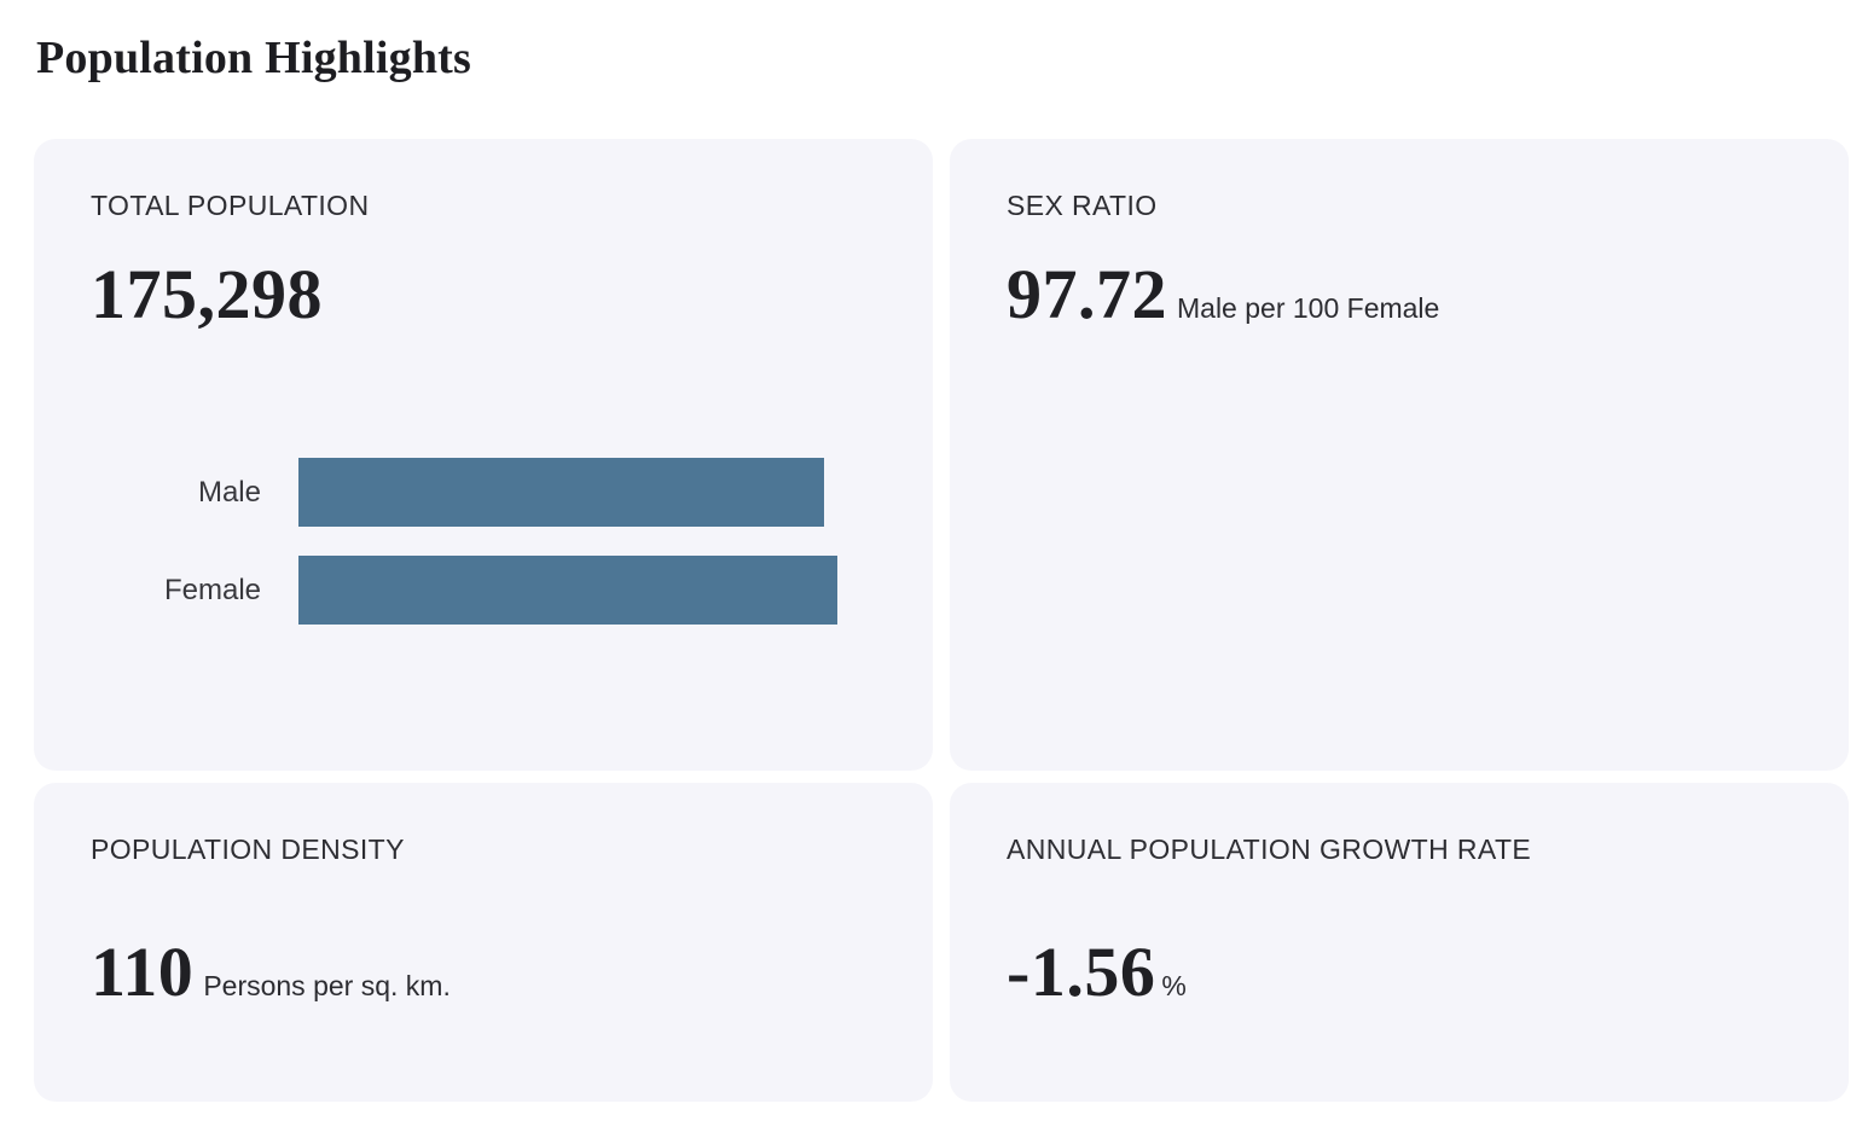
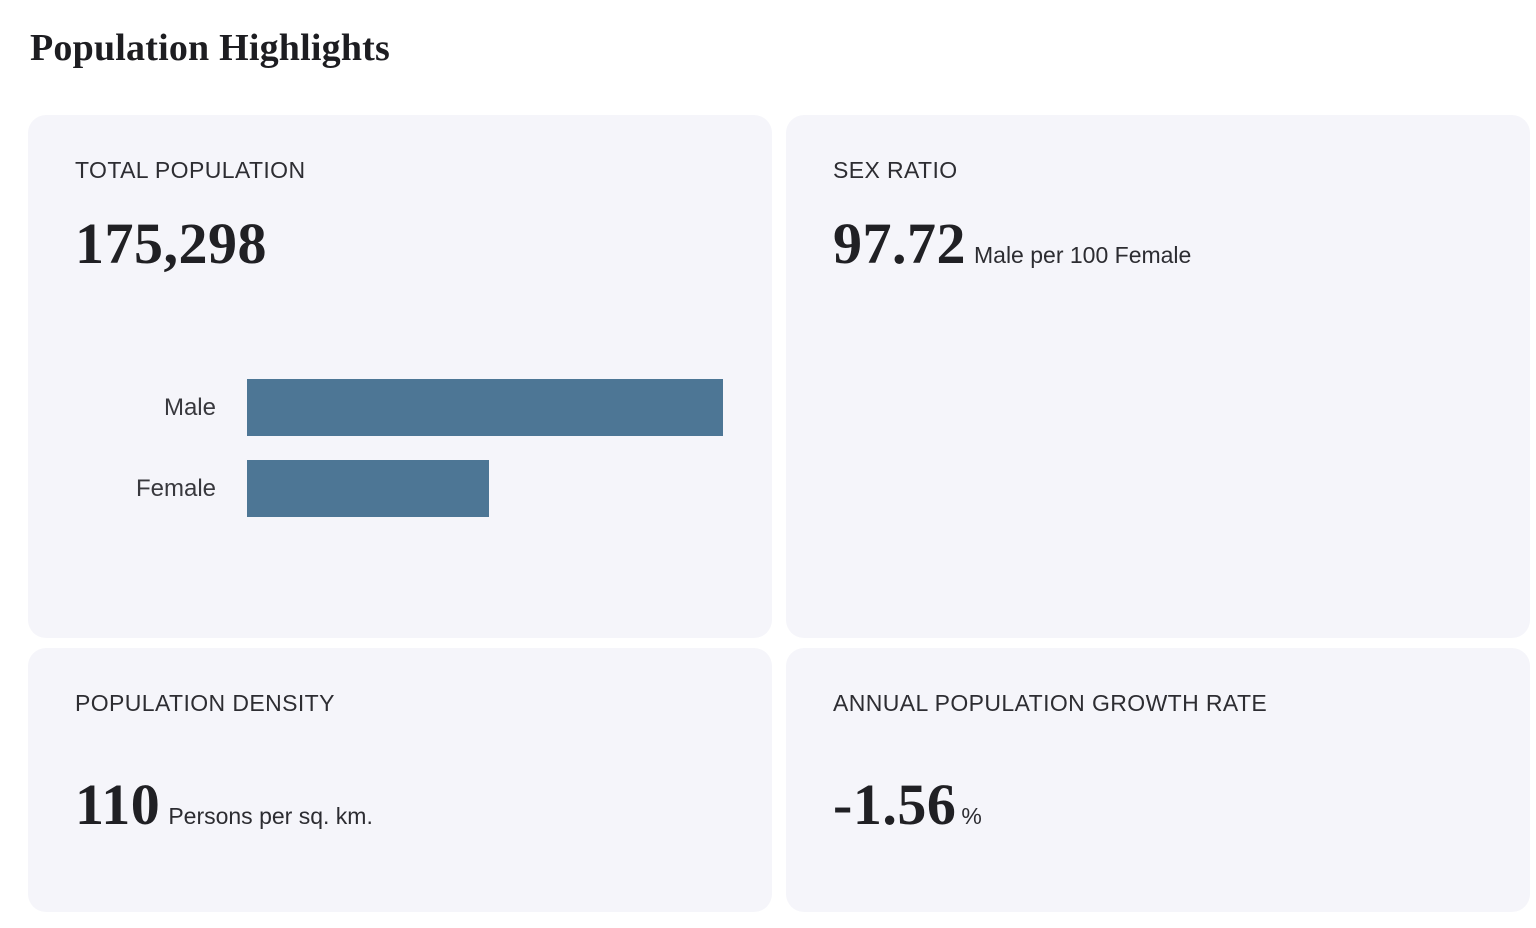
Male: 49.4 -> 54.1
Female: 50.6 -> 27.5
